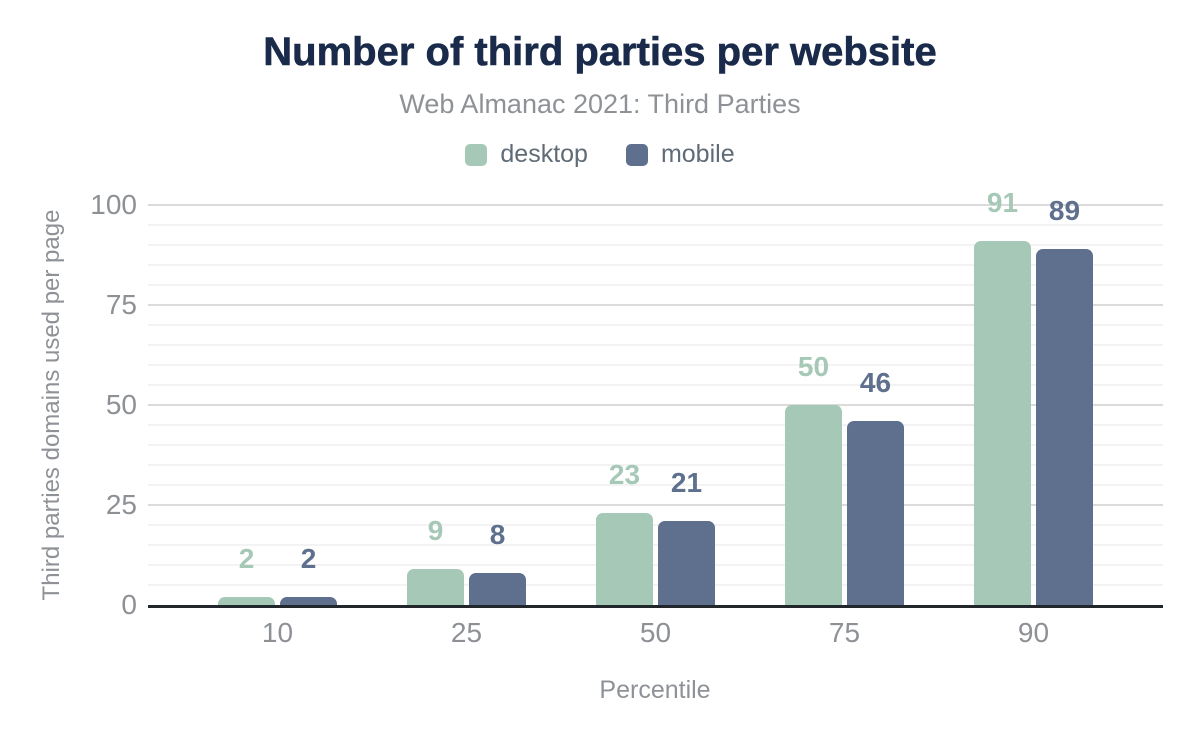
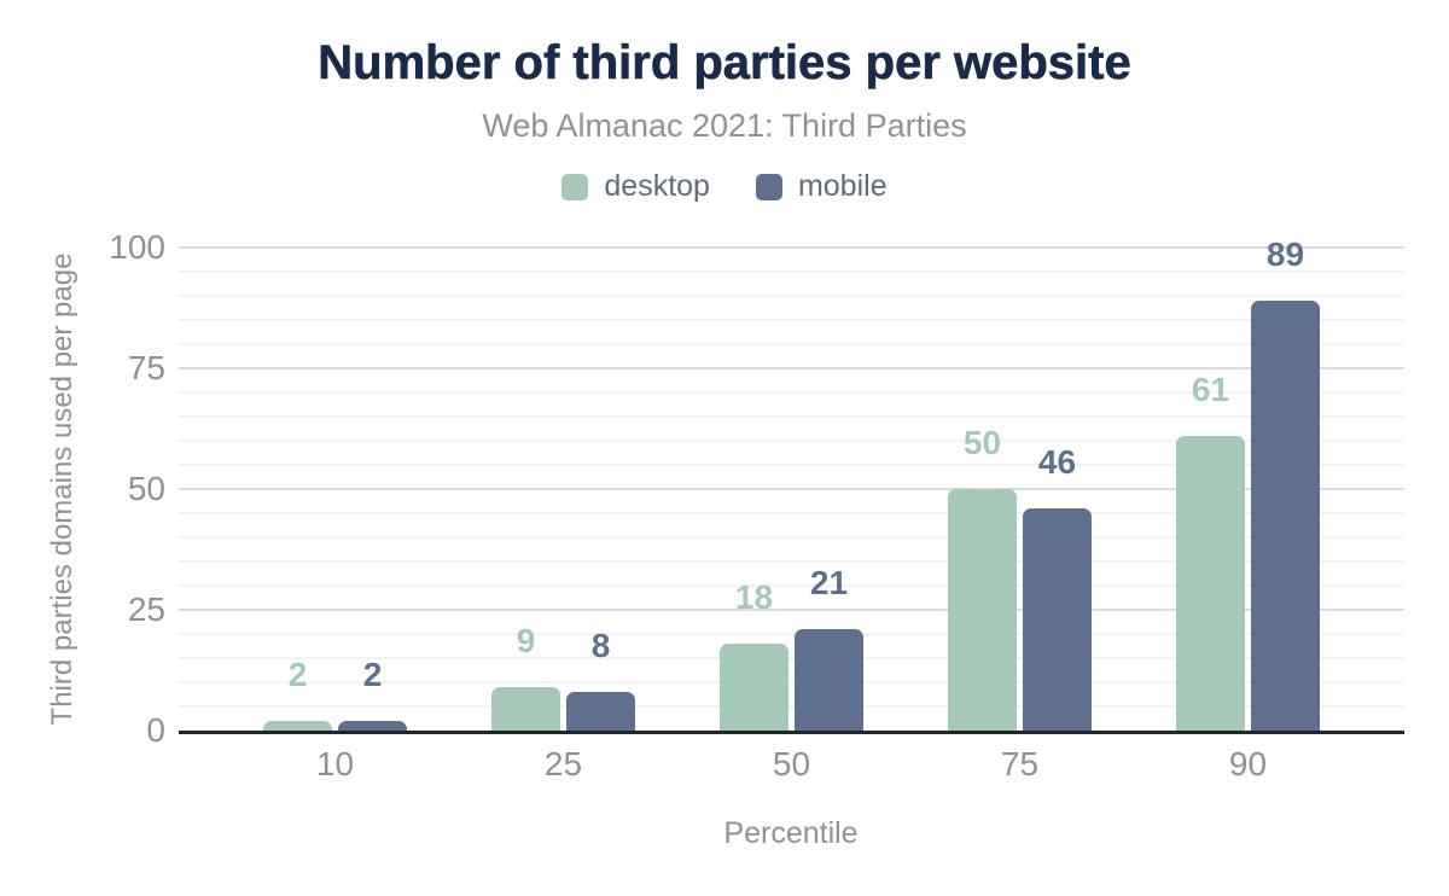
desktop/50: 23 -> 18
desktop/90: 91 -> 61
